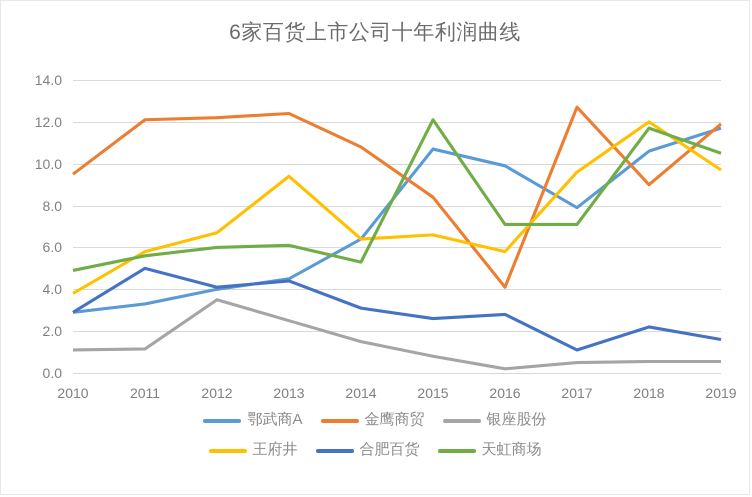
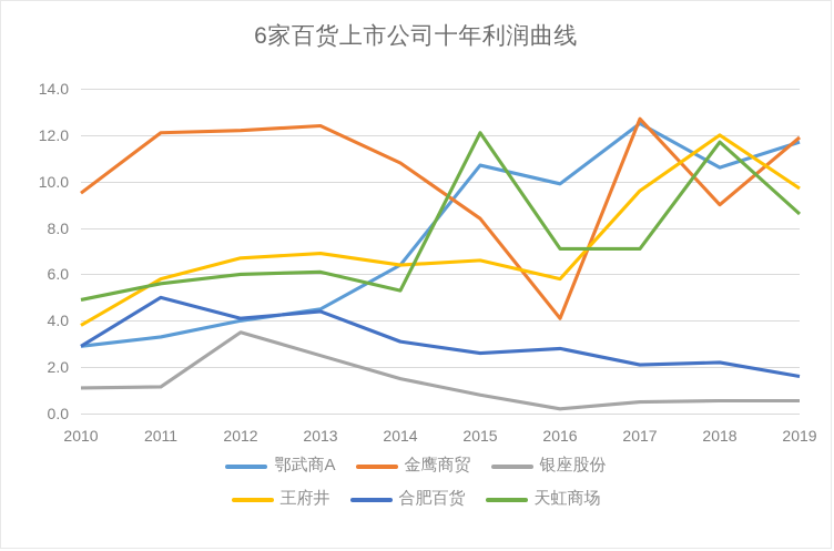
王府井/2013: 9.4 -> 6.9
鄂武商A/2017: 7.9 -> 12.5
合肥百货/2017: 1.1 -> 2.1
天虹商场/2019: 10.5 -> 8.6
